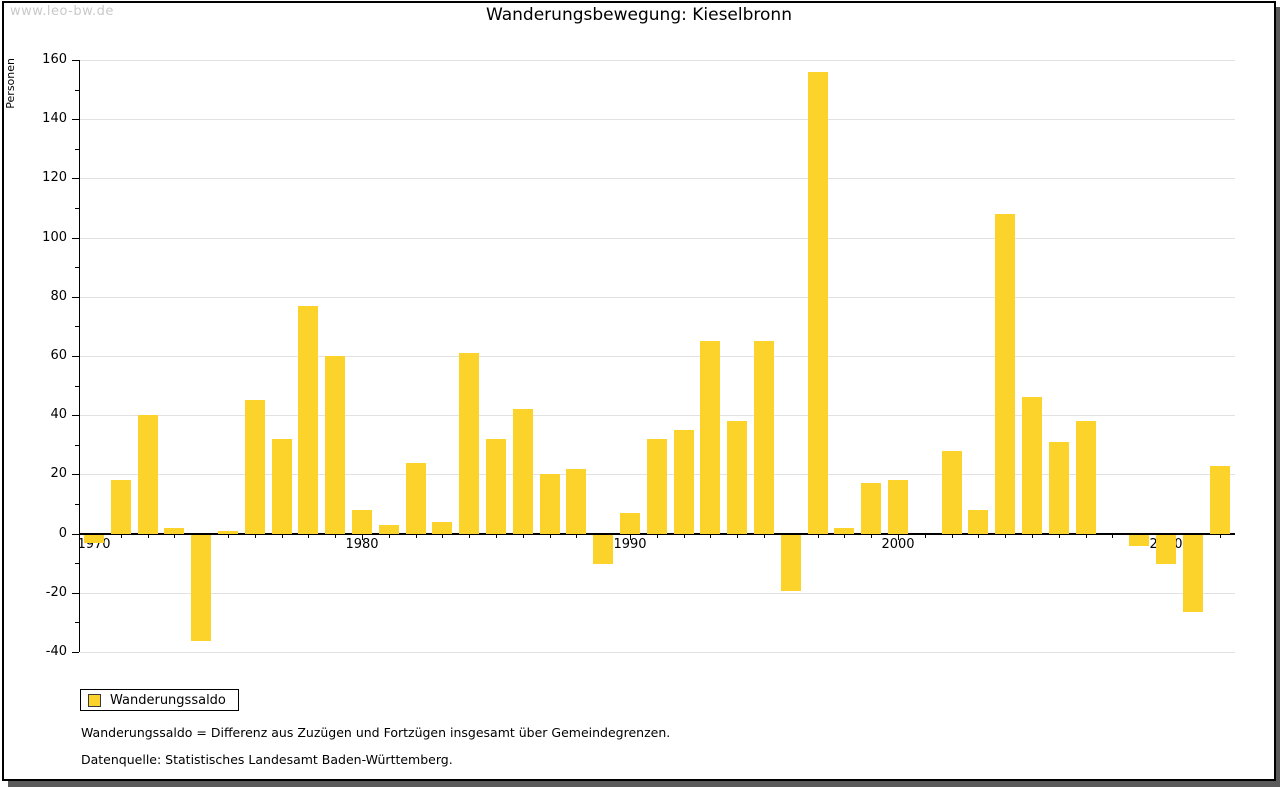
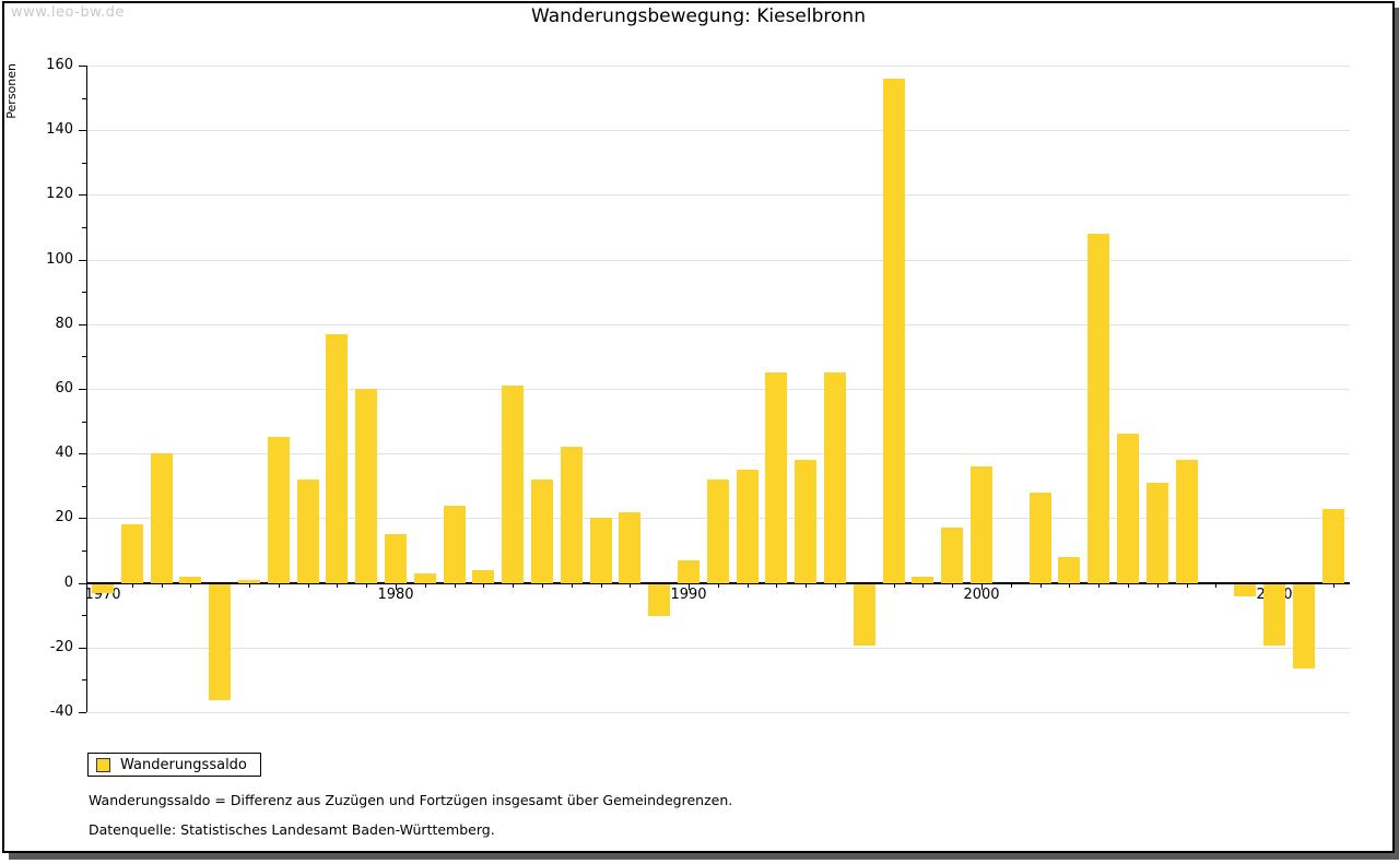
1980: 8 -> 15
2000: 18 -> 36
2010: -10 -> -19
